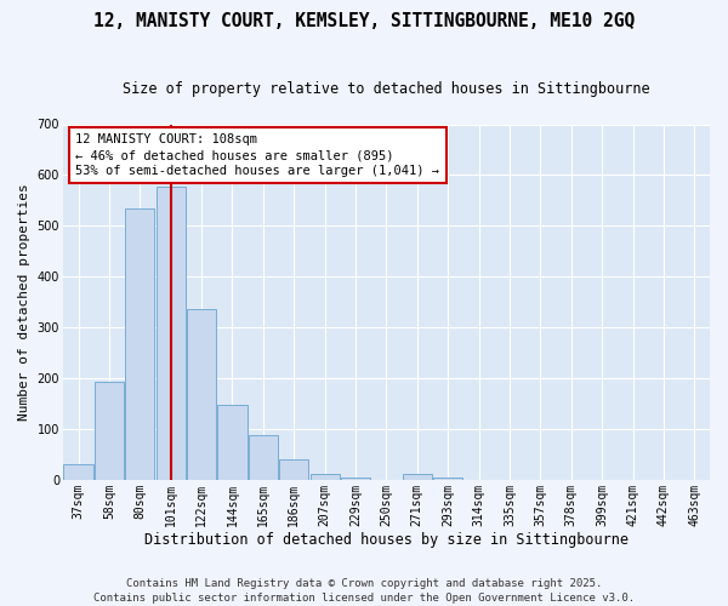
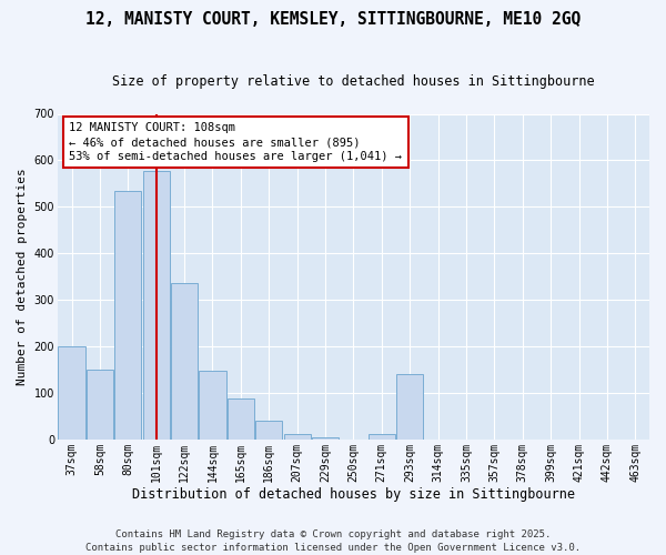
37sqm: 30 -> 200
58sqm: 193 -> 150
293sqm: 5 -> 140
